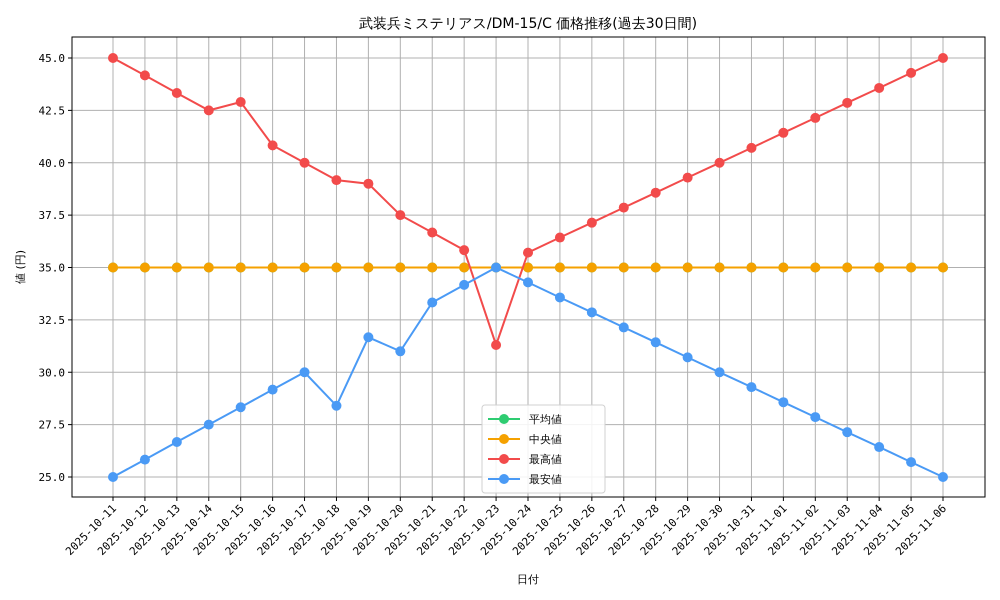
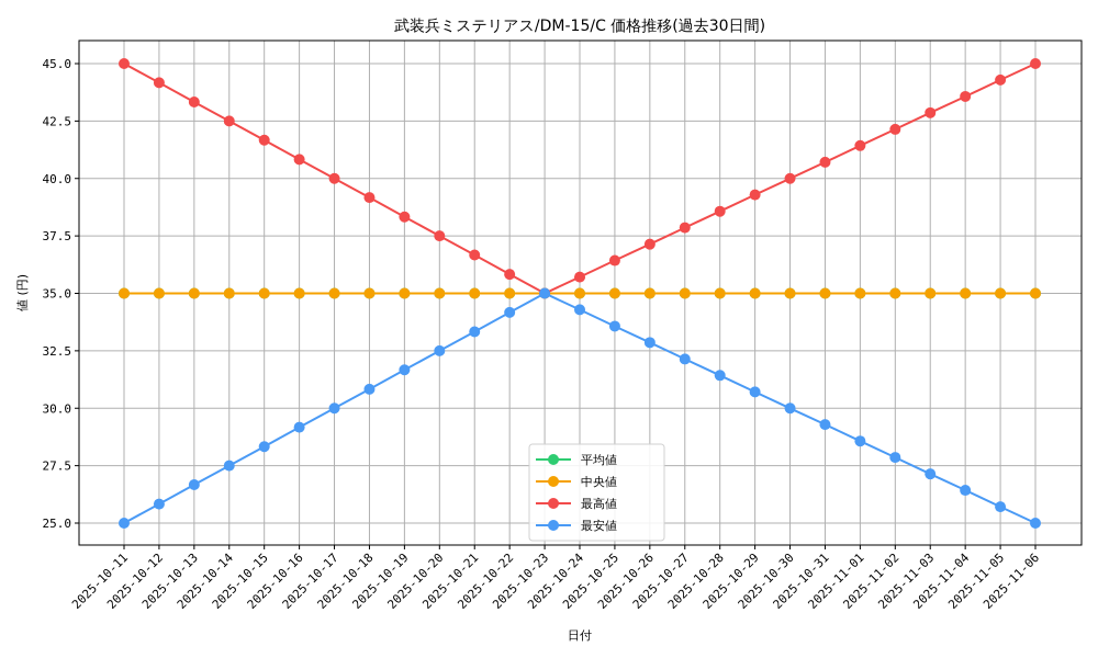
最高値/2025-10-15: 42.9 -> 41.7
最安値/2025-10-18: 28.4 -> 30.8
最高値/2025-10-19: 39.0 -> 38.3
最安値/2025-10-20: 31.0 -> 32.5
最高値/2025-10-23: 31.3 -> 35.0
